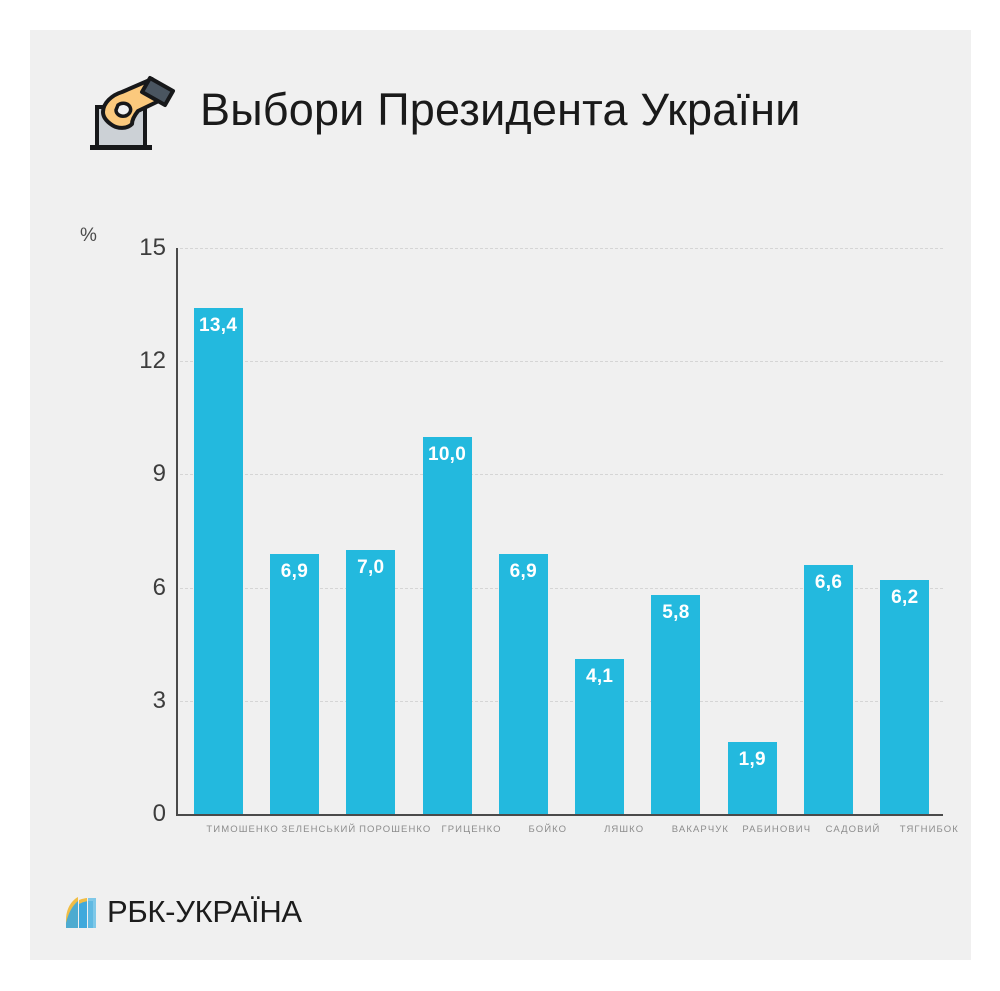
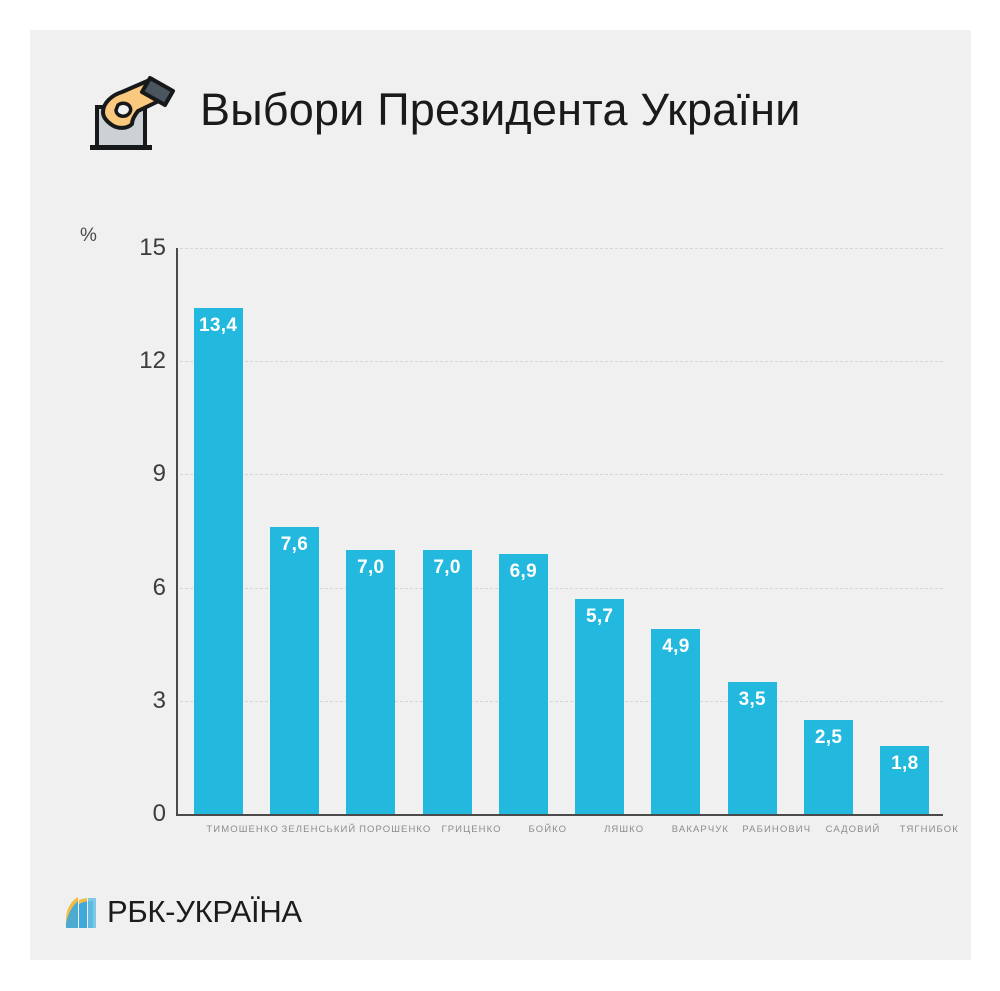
ЗЕЛЕНСЬКИЙ: 6,9 -> 7,6
ГРИЦЕНКО: 10,0 -> 7,0
ЛЯШКО: 4,1 -> 5,7
ВАКАРЧУК: 5,8 -> 4,9
РАБИНОВИЧ: 1,9 -> 3,5
САДОВИЙ: 6,6 -> 2,5
ТЯГНИБОК: 6,2 -> 1,8
